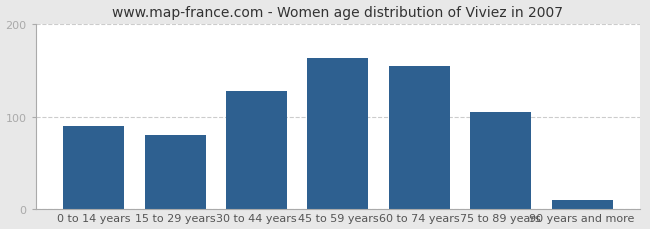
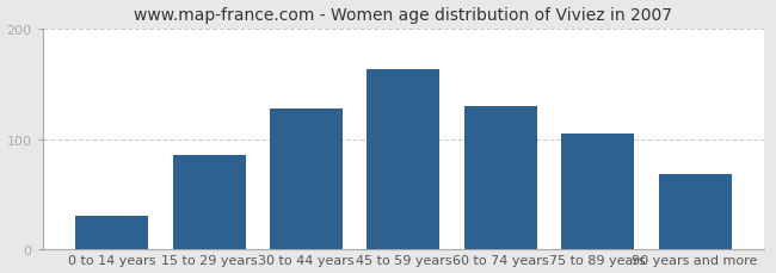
0 to 14 years: 90 -> 30
15 to 29 years: 80 -> 86
60 to 74 years: 155 -> 130
90 years and more: 10 -> 68
